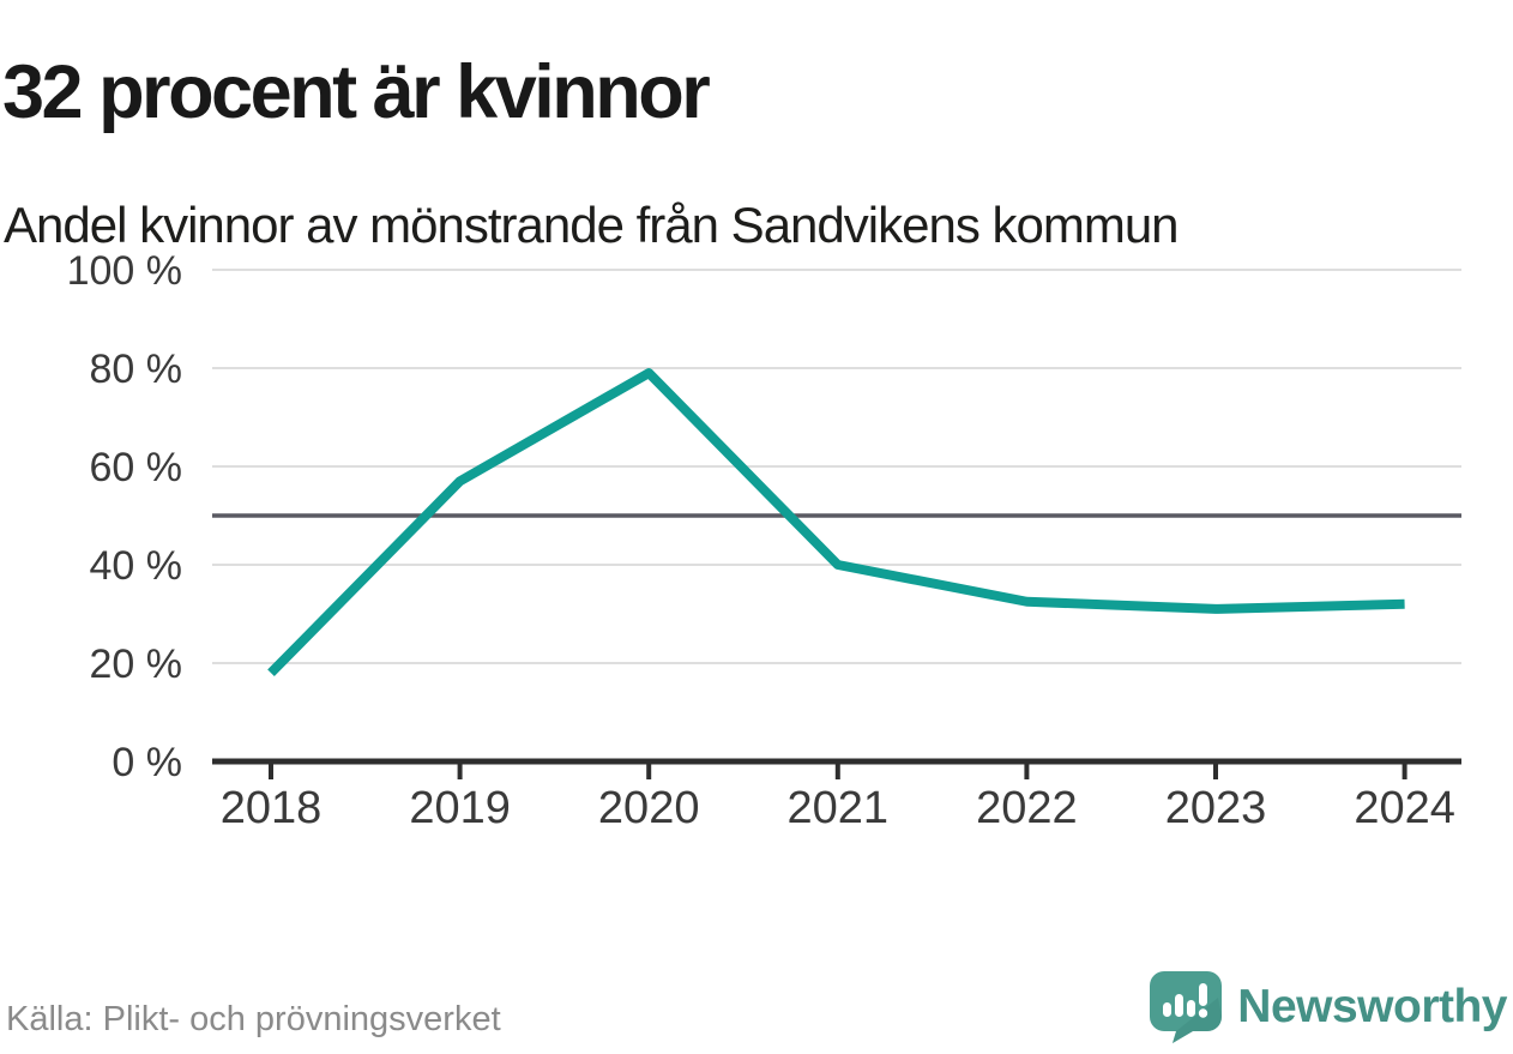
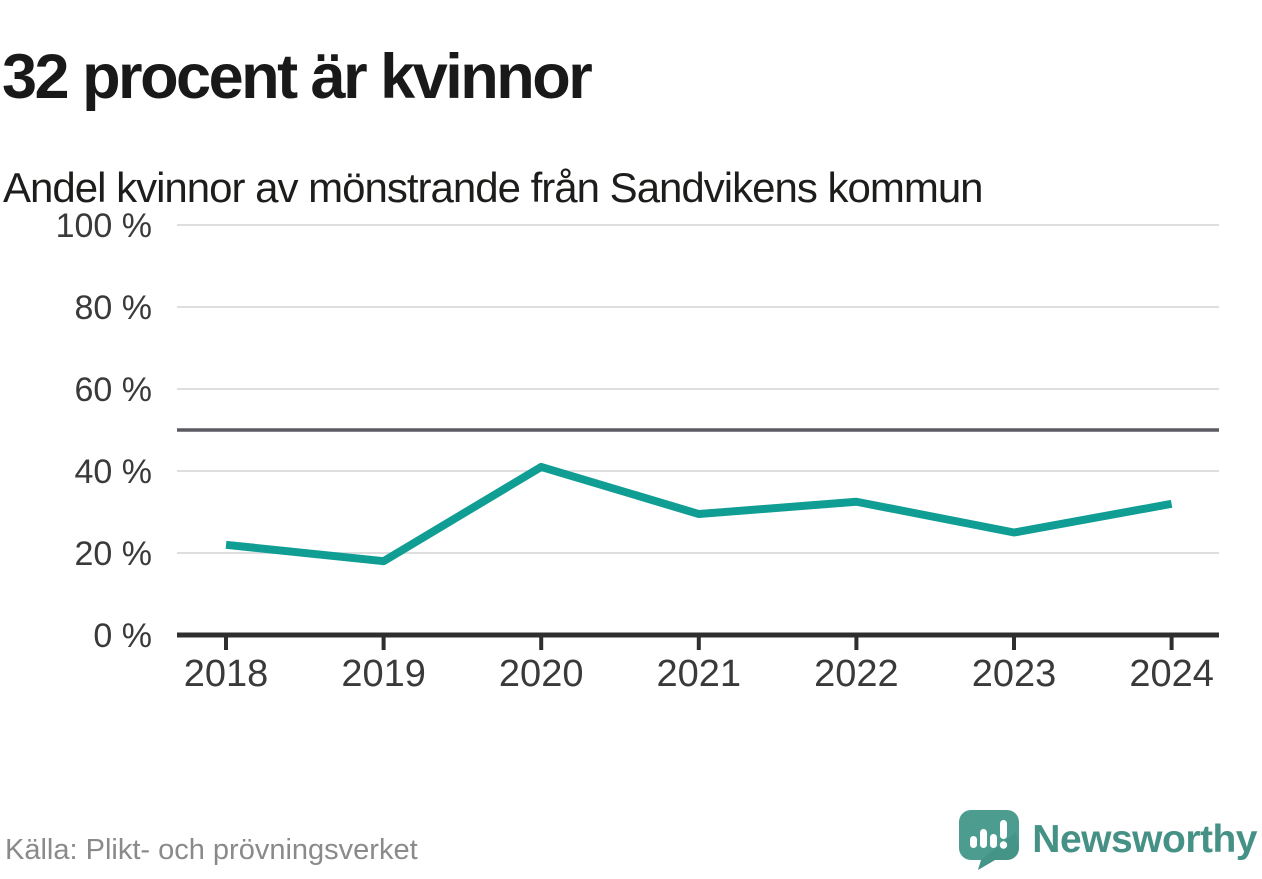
2018: 18% -> 22%
2019: 57% -> 18%
2020: 79% -> 41%
2021: 40% -> 30%
2023: 31% -> 25%
